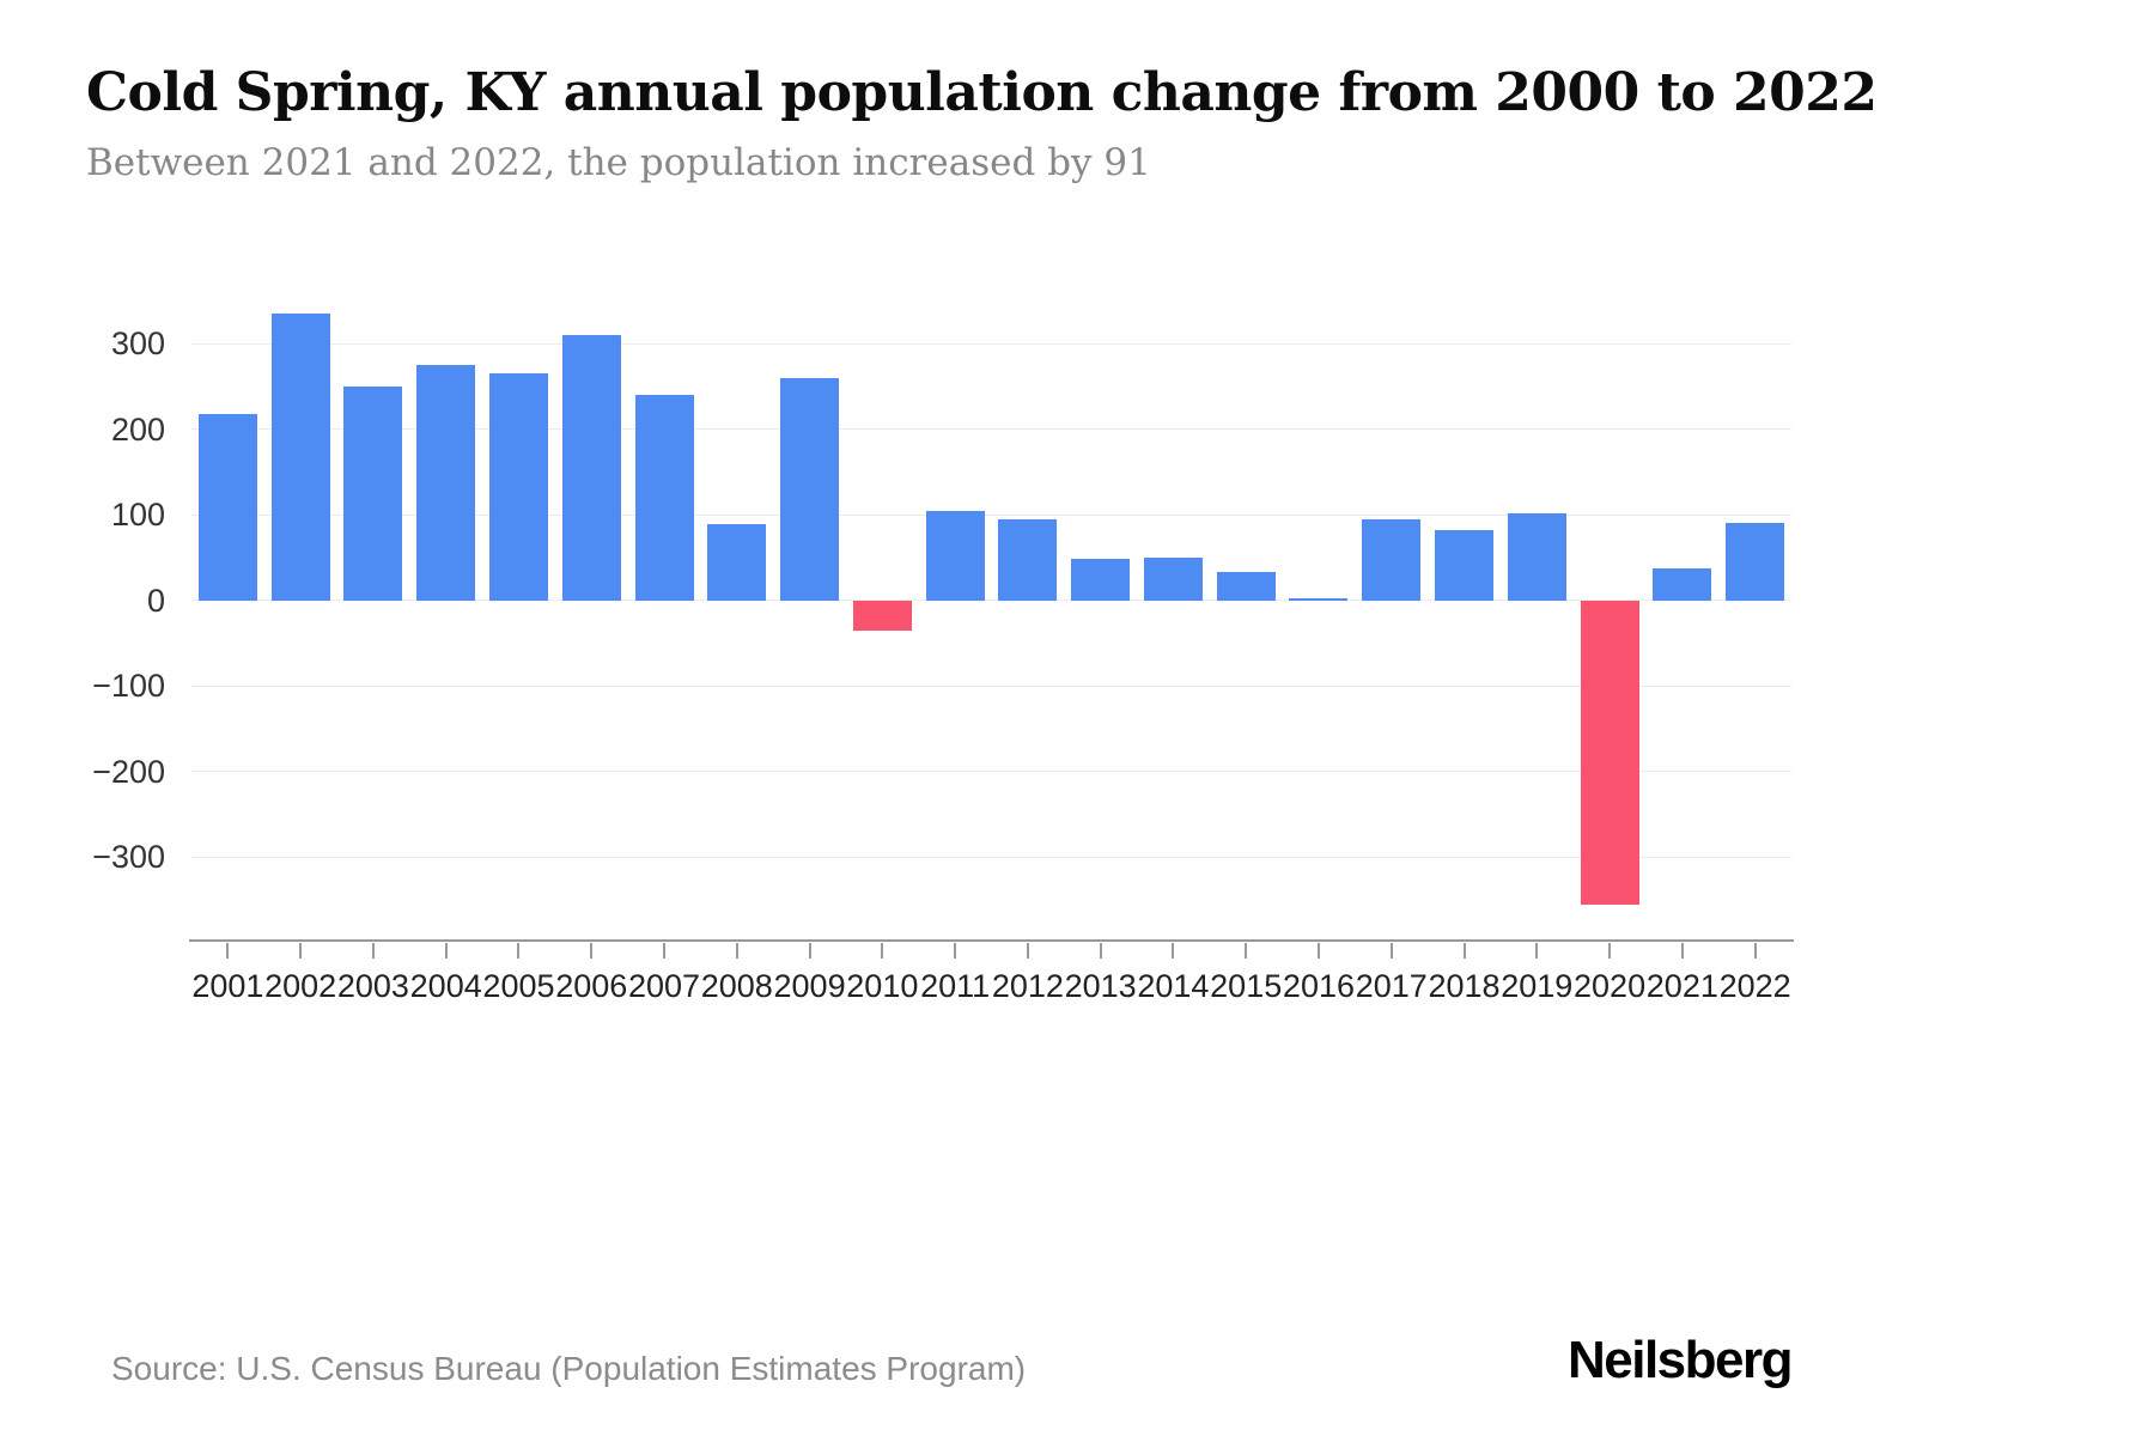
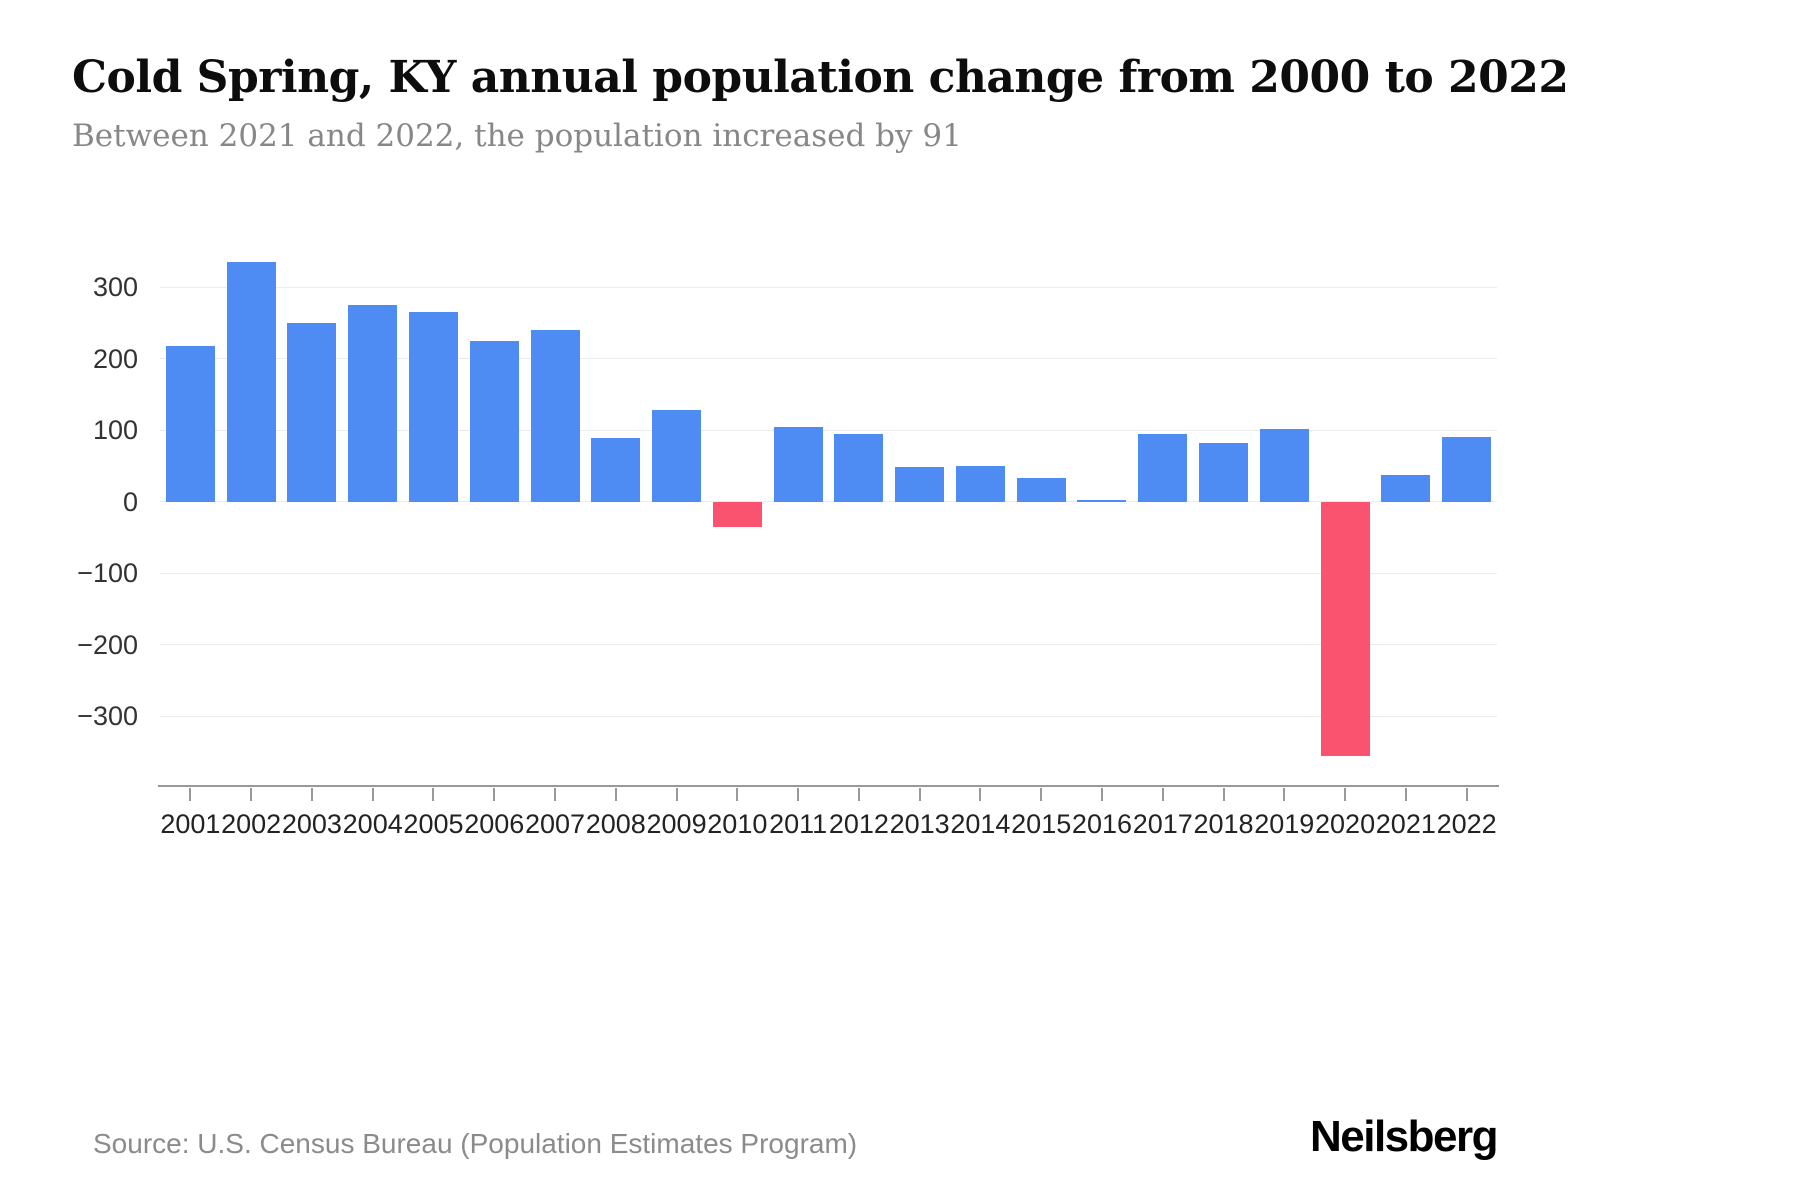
2006: 310 -> 220
2009: 260 -> 130
